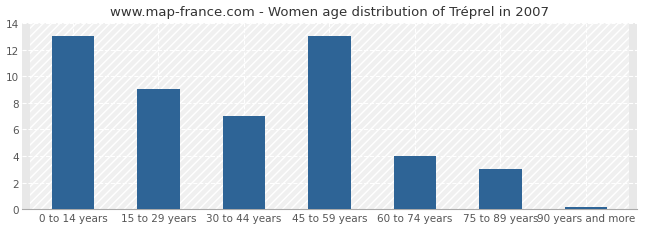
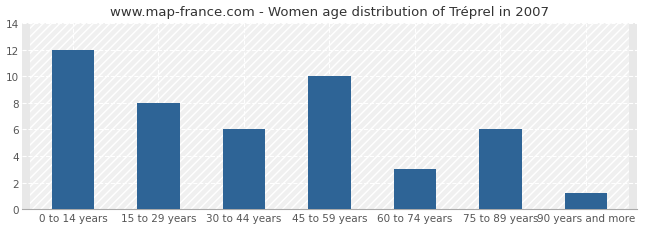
0 to 14 years: 13.0 -> 12.0
15 to 29 years: 9.0 -> 8.0
30 to 44 years: 7.0 -> 6.0
45 to 59 years: 13.0 -> 10.0
60 to 74 years: 4.0 -> 3.0
75 to 89 years: 3.0 -> 6.0
90 years and more: 0.1 -> 1.2
